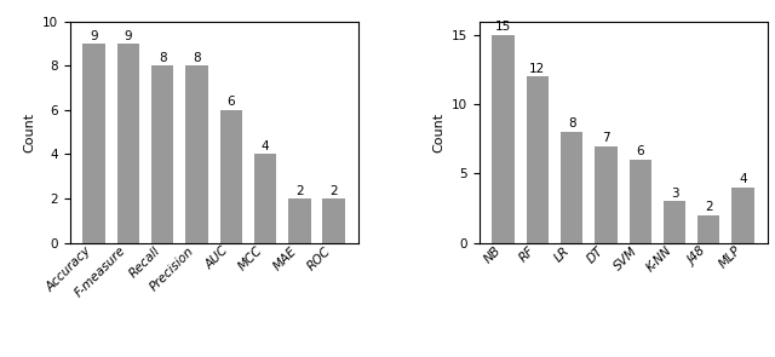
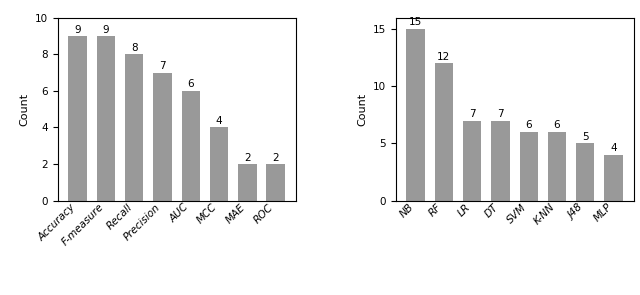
Precision: 8 -> 7
LR: 8 -> 7
K-NN: 3 -> 6
J48: 2 -> 5
